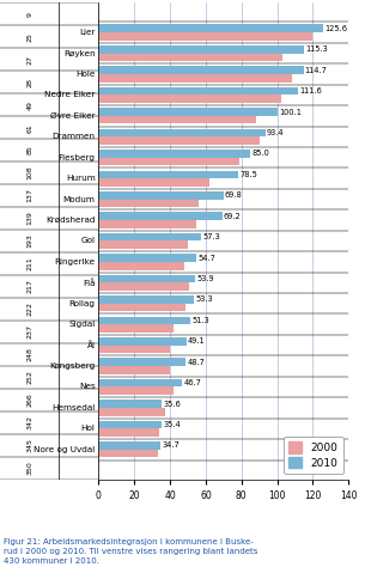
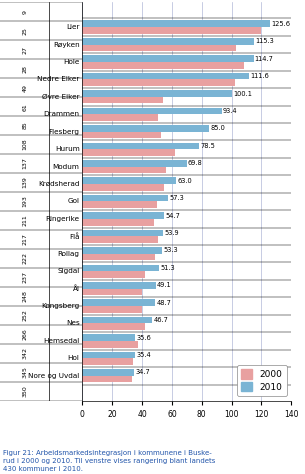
2000/Øvre Eiker: 88 -> 54
2000/Drammen: 90 -> 51
2000/Flesberg: 79 -> 53
2010/Krødsherad: 69 -> 63
